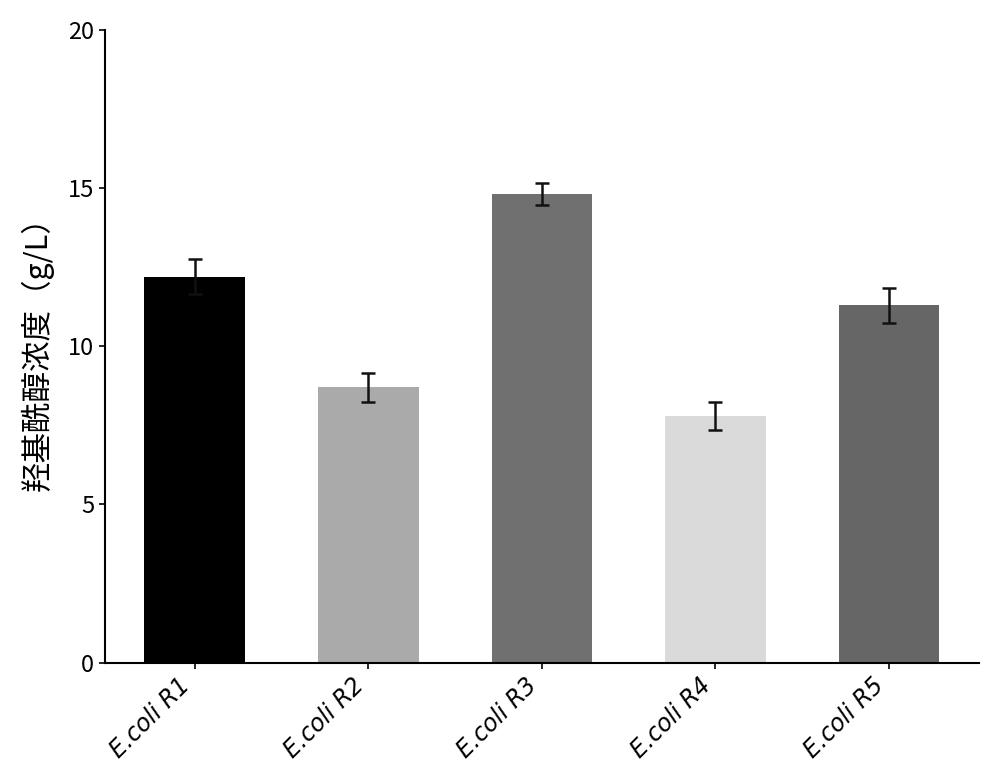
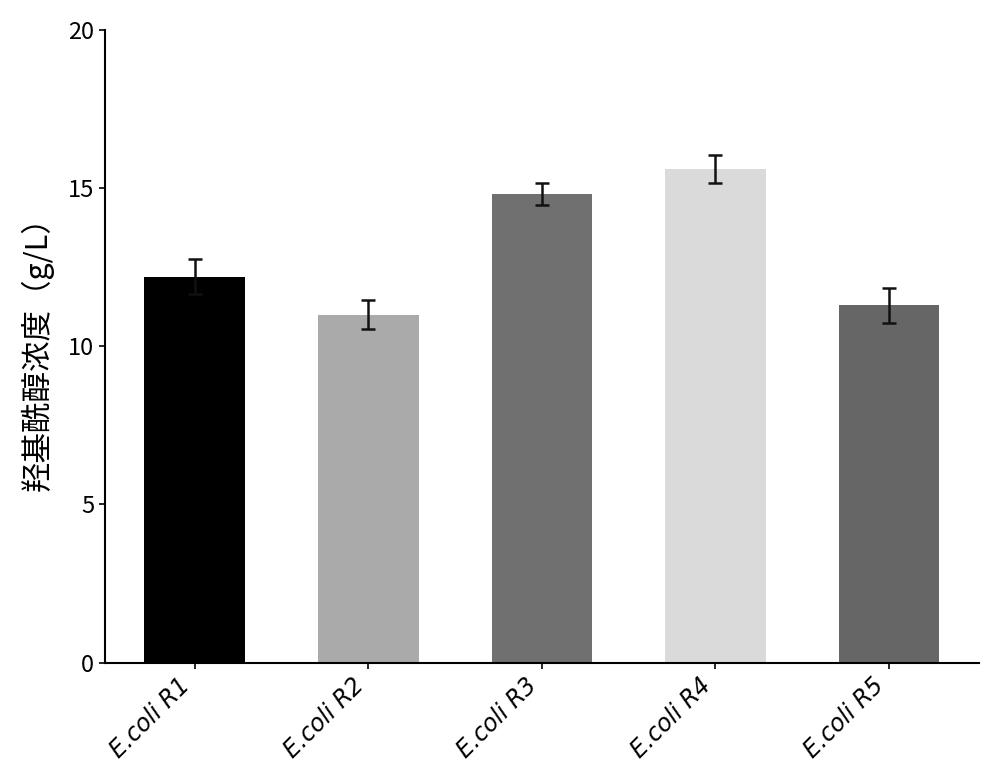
E.coli R2: 8.7 -> 11.0
E.coli R4: 7.8 -> 15.6
